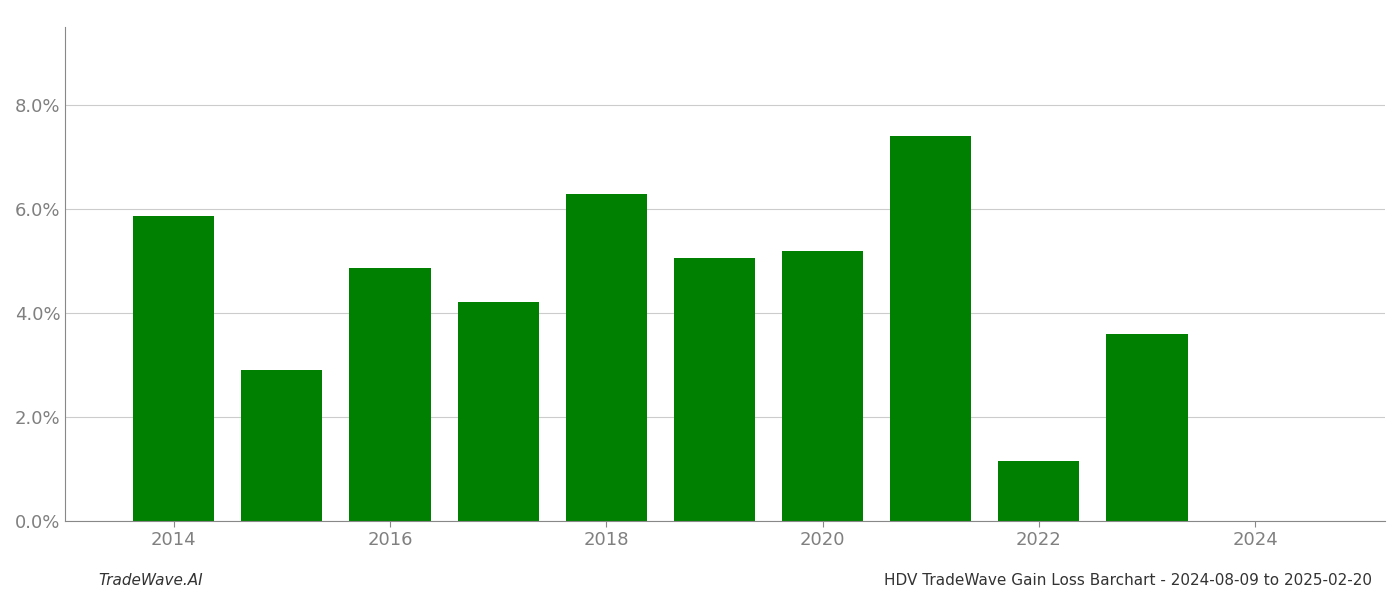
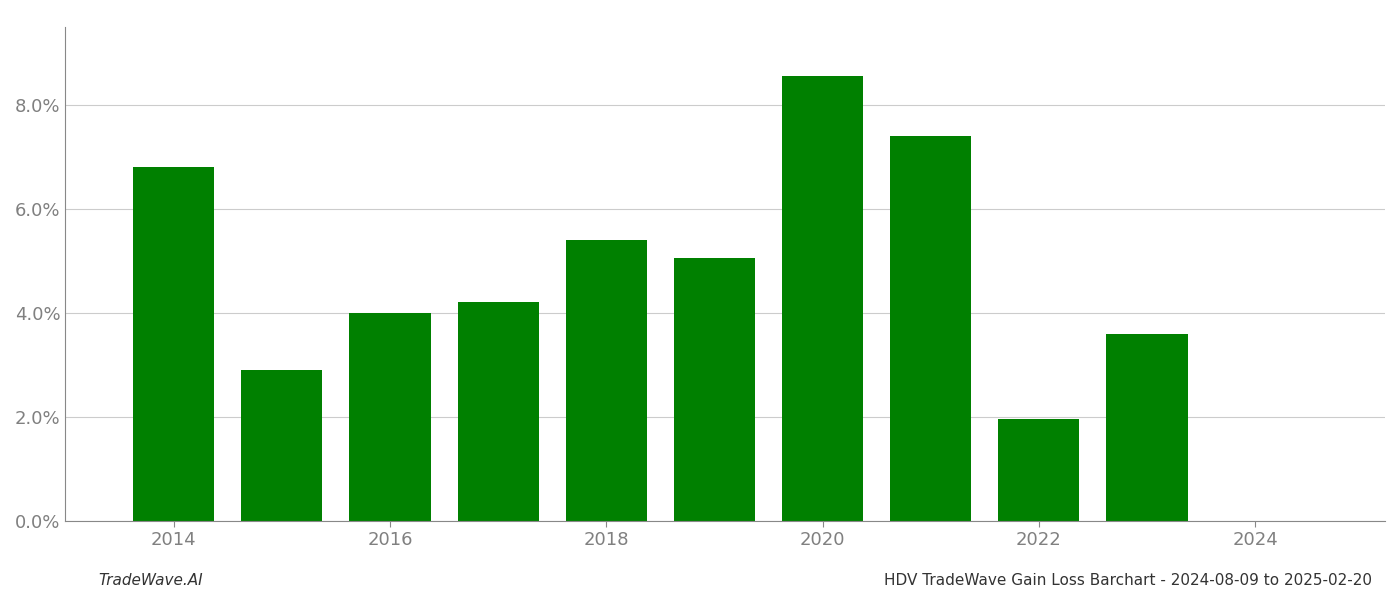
2014: 5.86% -> 6.80%
2016: 4.86% -> 4.00%
2018: 6.28% -> 5.40%
2020: 5.18% -> 8.55%
2022: 1.14% -> 1.95%
